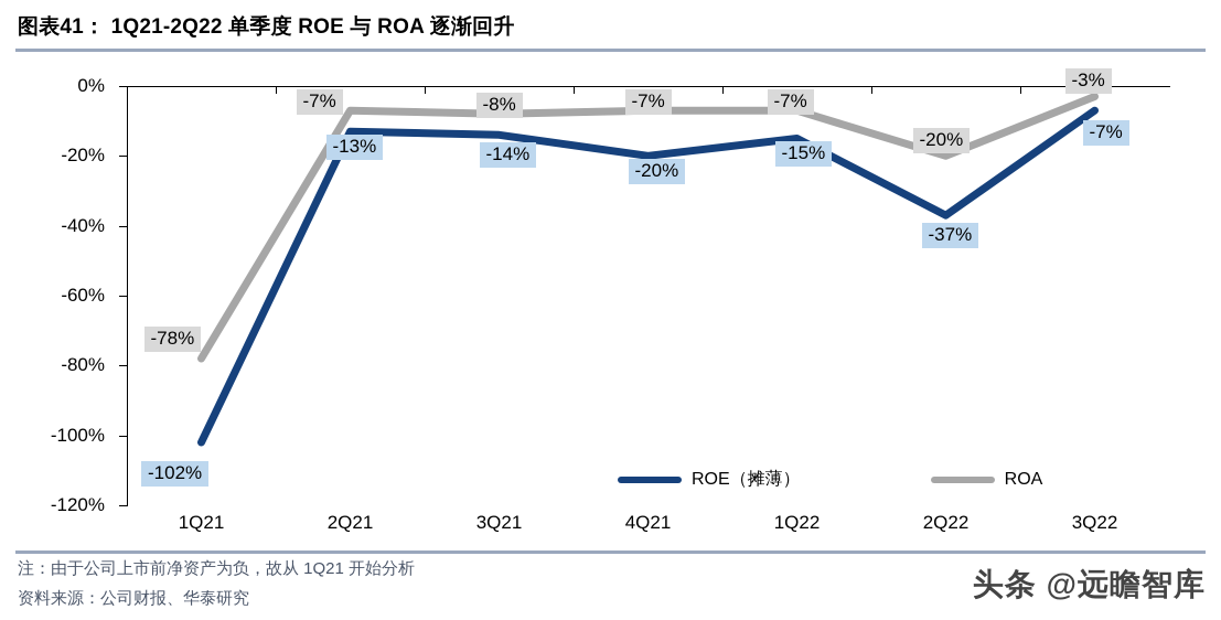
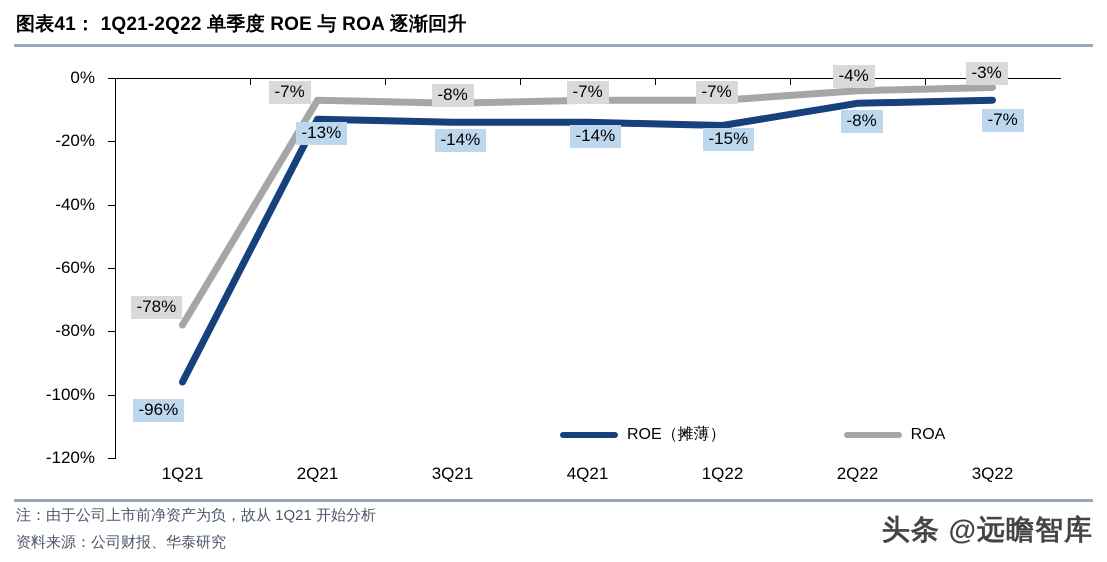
ROE（摊薄）/1Q21: -102% -> -96%
ROE（摊薄）/4Q21: -20% -> -14%
ROE（摊薄）/2Q22: -37% -> -8%
ROA/2Q22: -20% -> -4%
